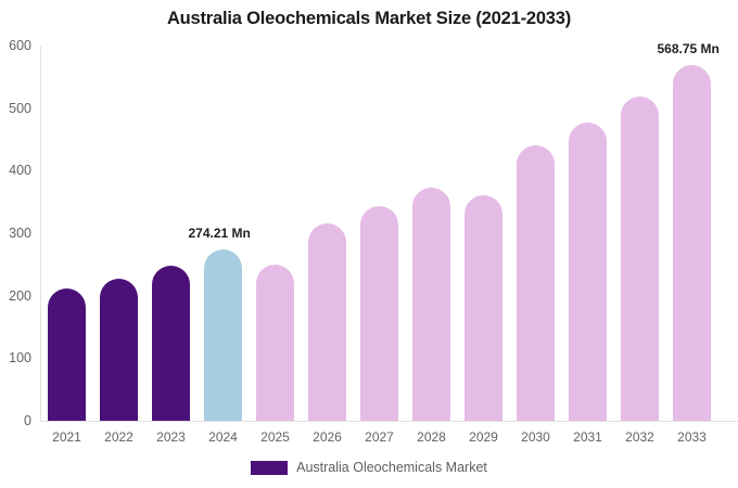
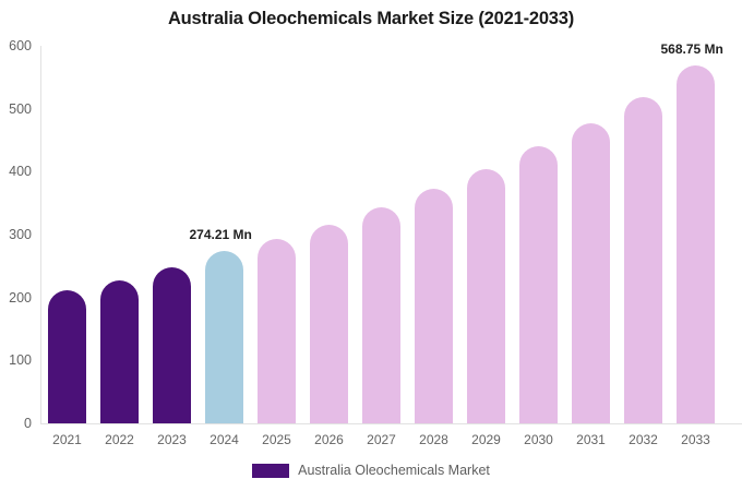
2025: 250 -> 290
2029: 360 -> 400
